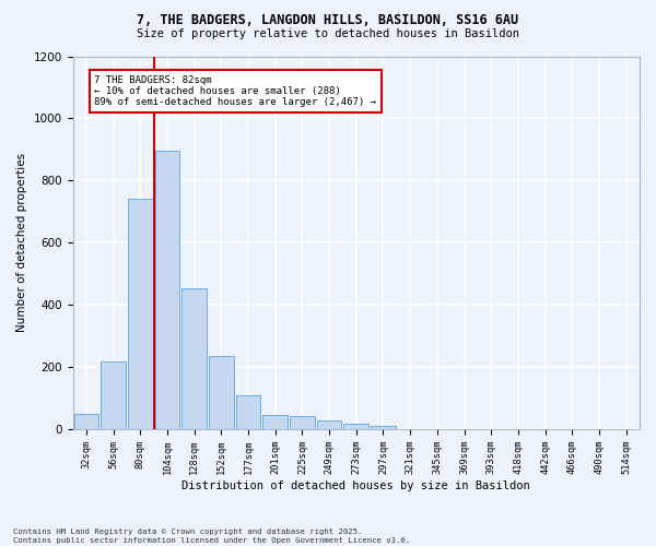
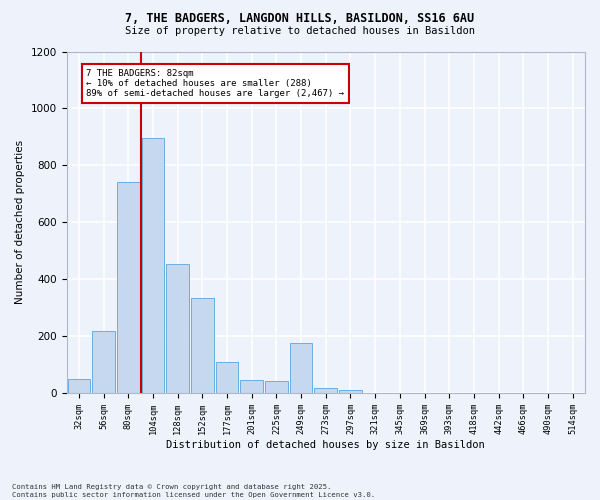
152sqm: 235 -> 335
249sqm: 30 -> 175
